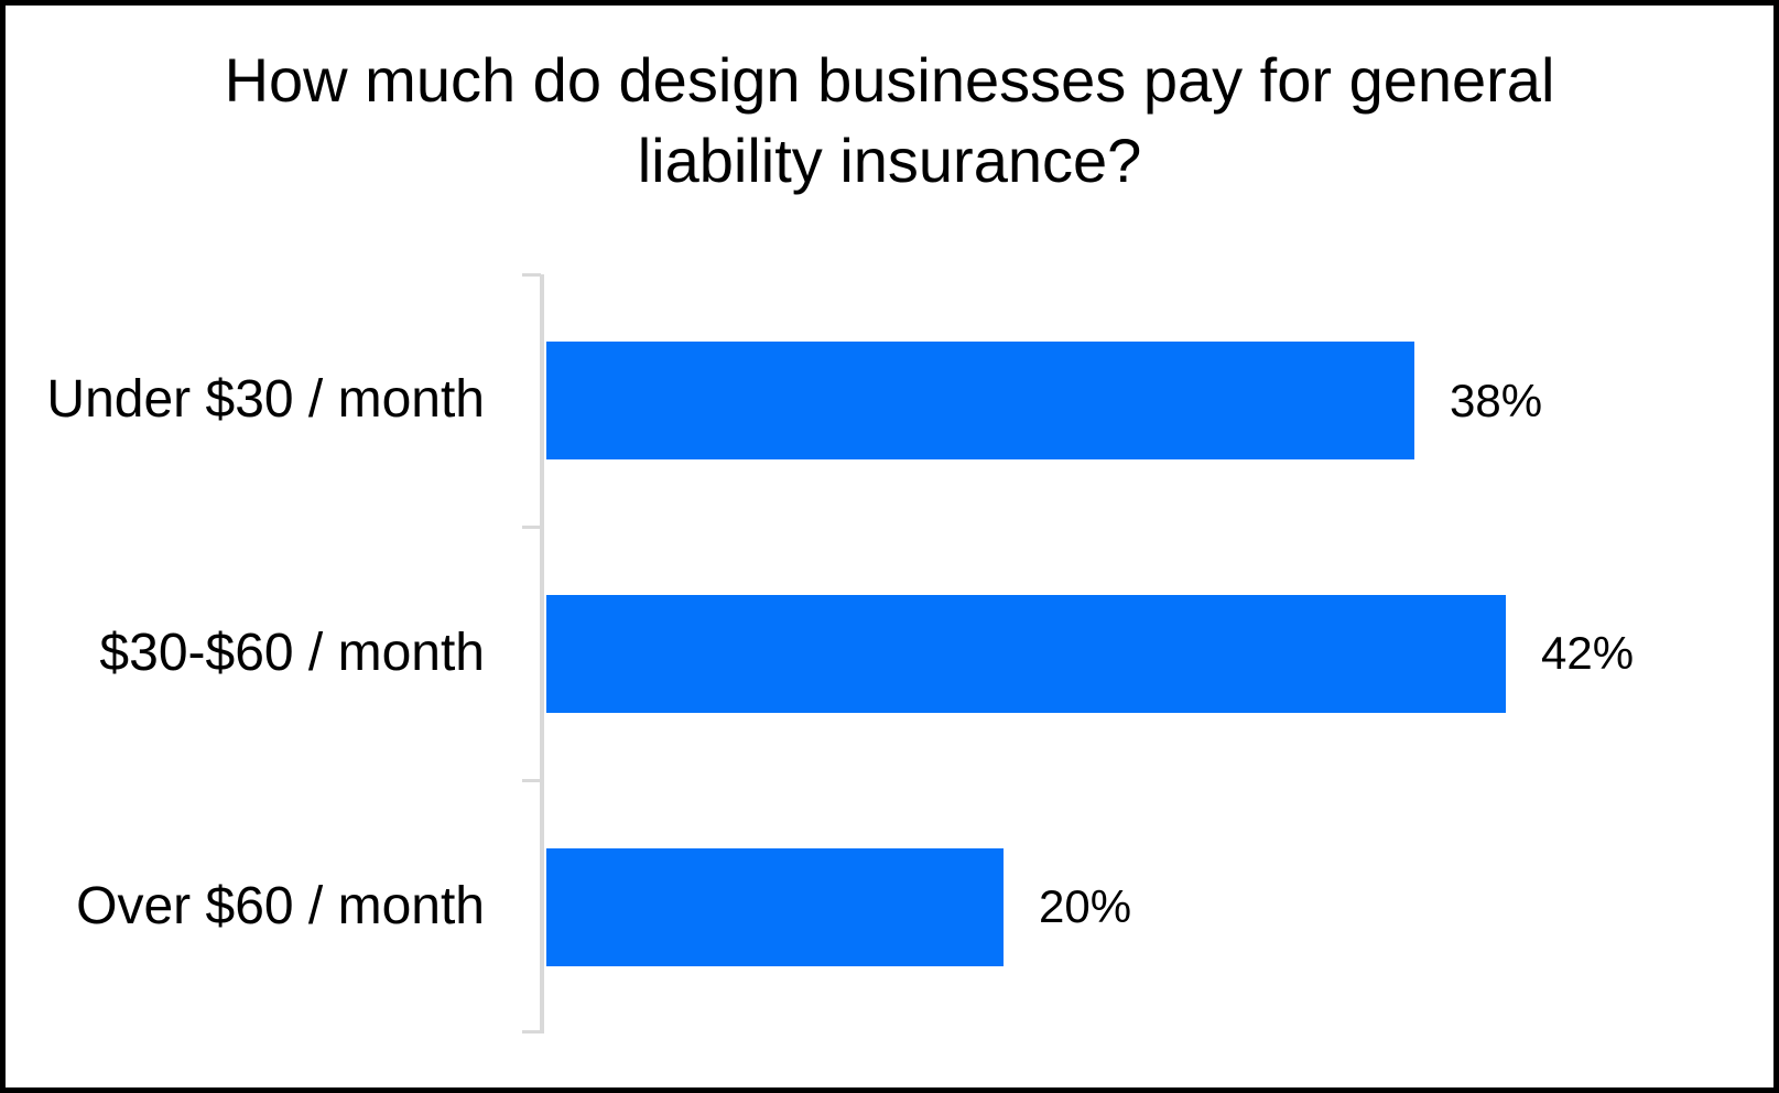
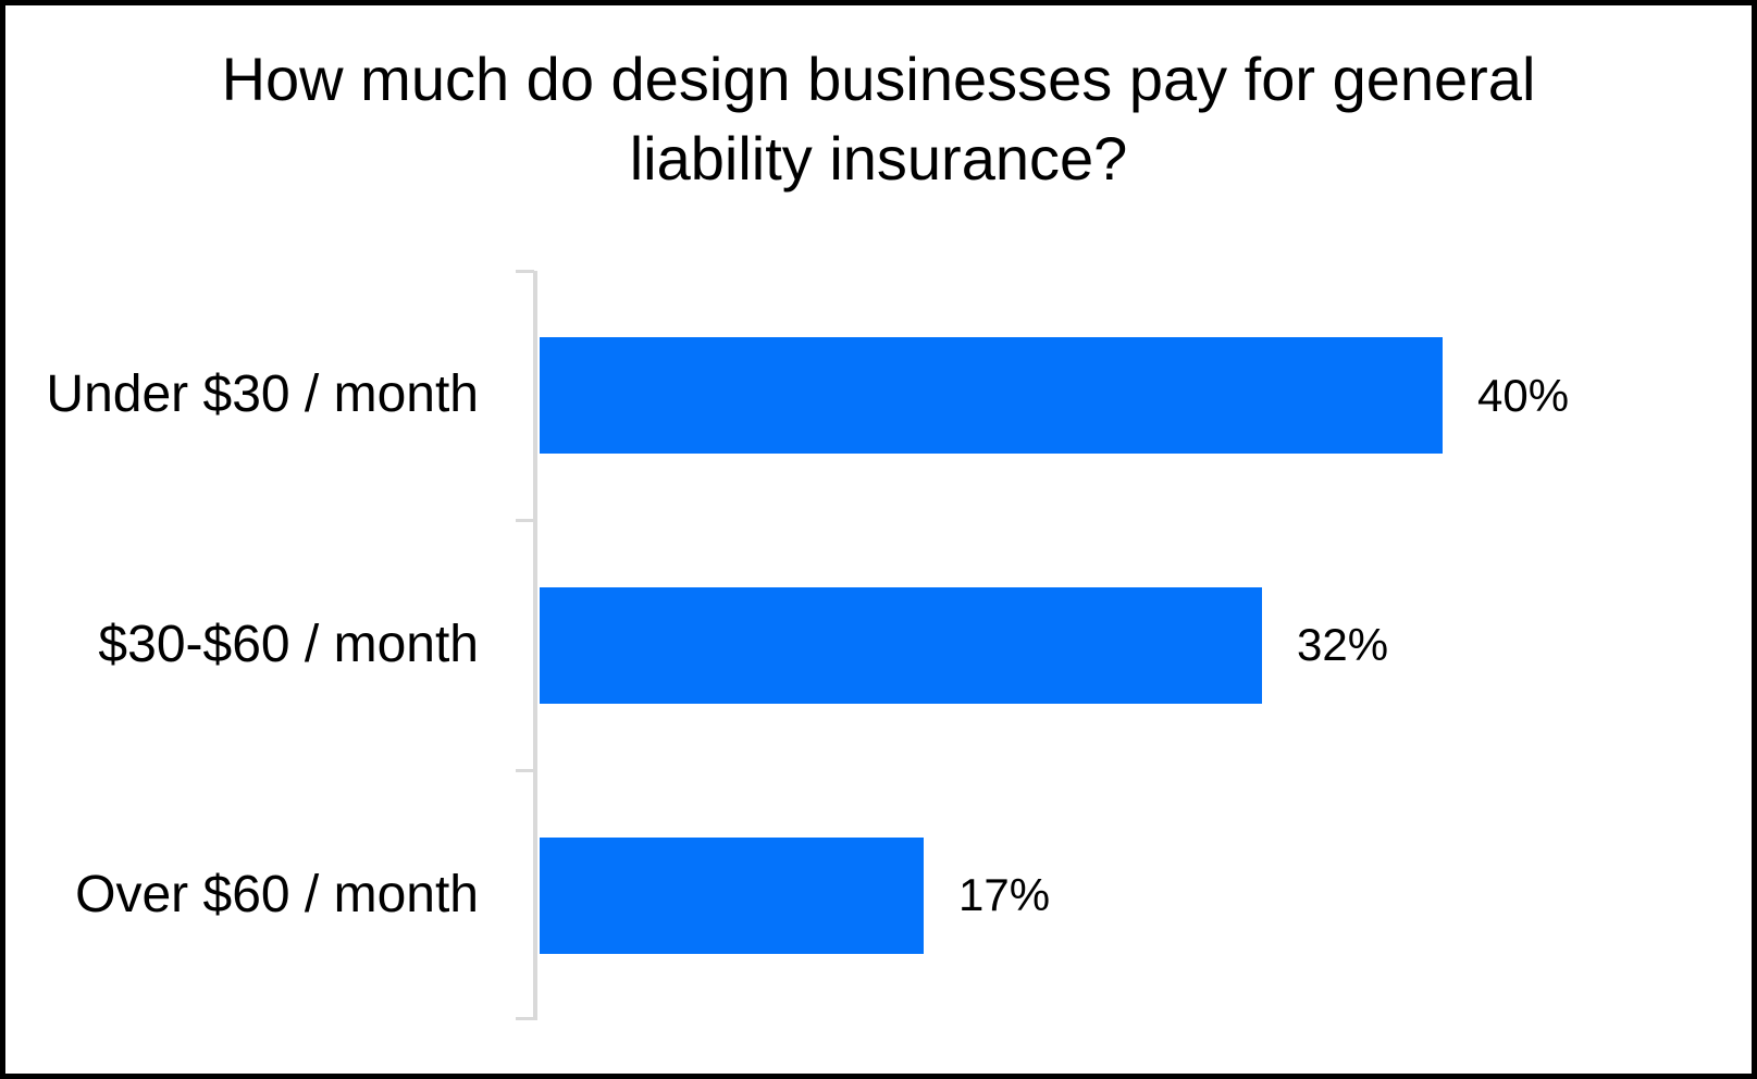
Under $30 / month: 38% -> 40%
$30-$60 / month: 42% -> 32%
Over $60 / month: 20% -> 17%
